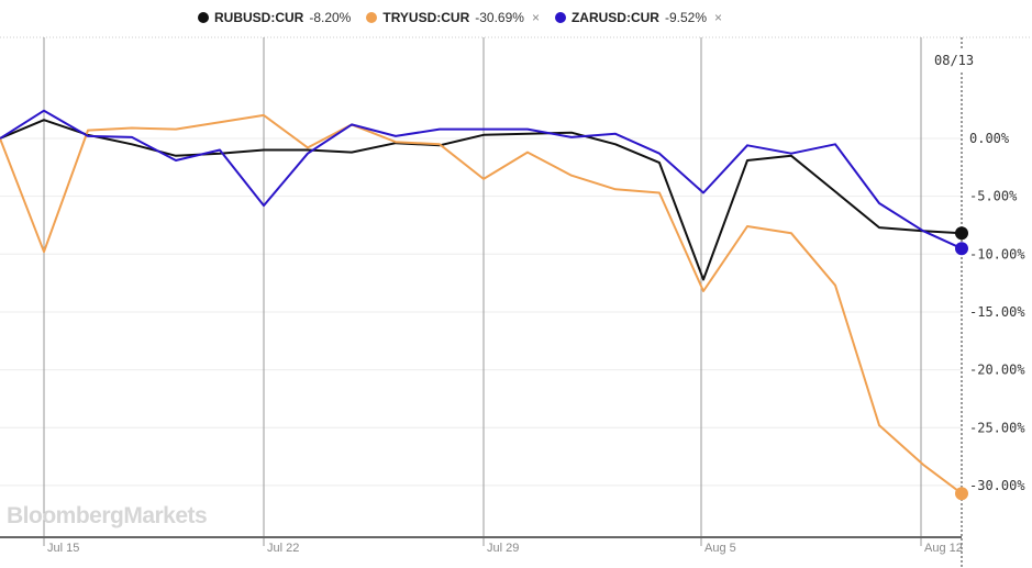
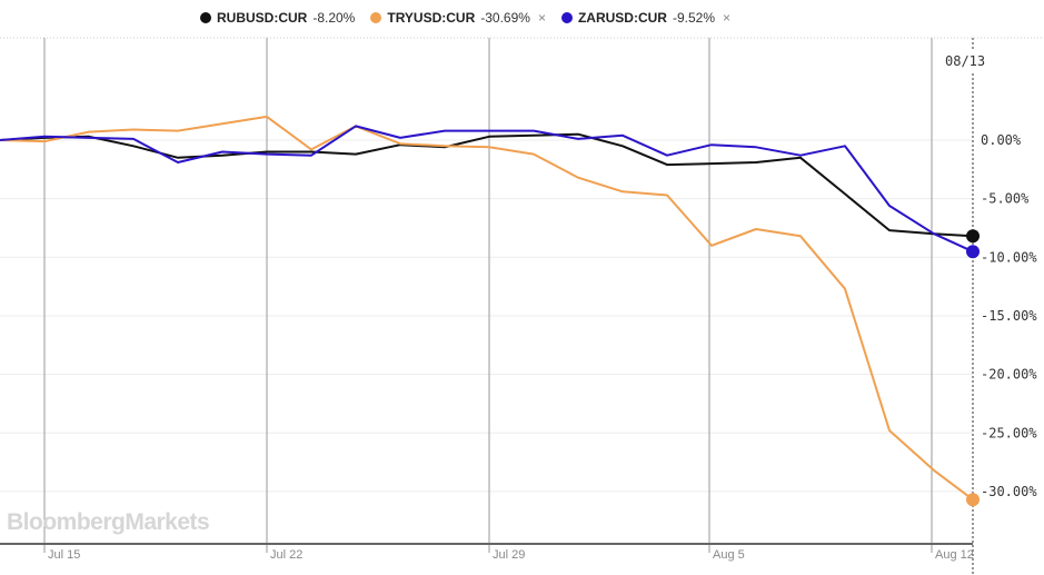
RUBUSD:CUR/Jul 15: 1.6% -> 0.2%
TRYUSD:CUR/Jul 15: -9.8% -> -0.1%
ZARUSD:CUR/Jul 15: 2.4% -> 0.3%
ZARUSD:CUR/Jul 22: -5.8% -> -1.2%
TRYUSD:CUR/Jul 29: -3.5% -> -0.6%
RUBUSD:CUR/Aug 5: -12.2% -> -2.0%
TRYUSD:CUR/Aug 5: -13.2% -> -9.0%
ZARUSD:CUR/Aug 5: -4.7% -> -0.4%
